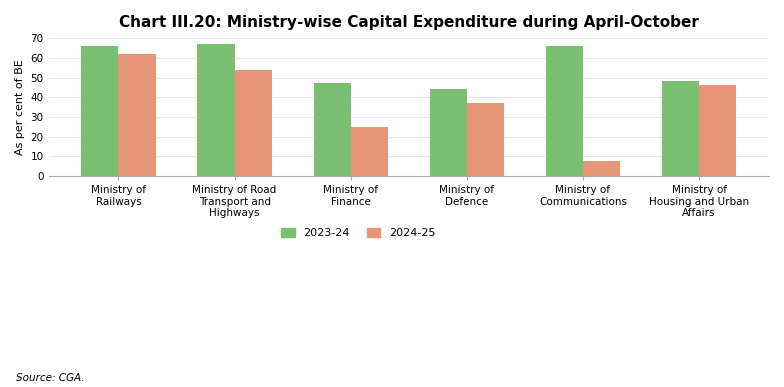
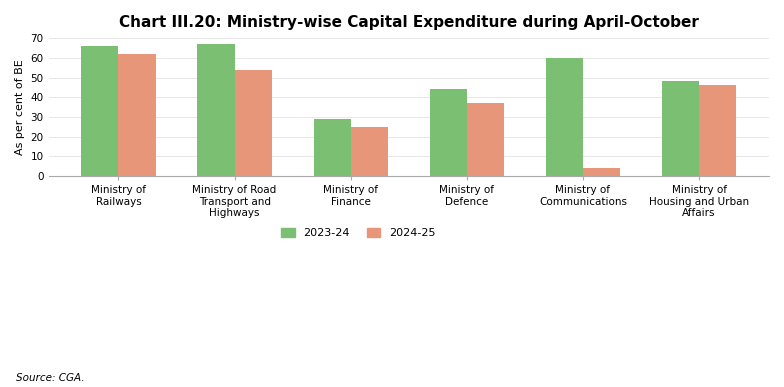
2023-24/Ministry of Finance: 47 -> 29
2023-24/Ministry of Communications: 66 -> 60
2024-25/Ministry of Communications: 8 -> 4
